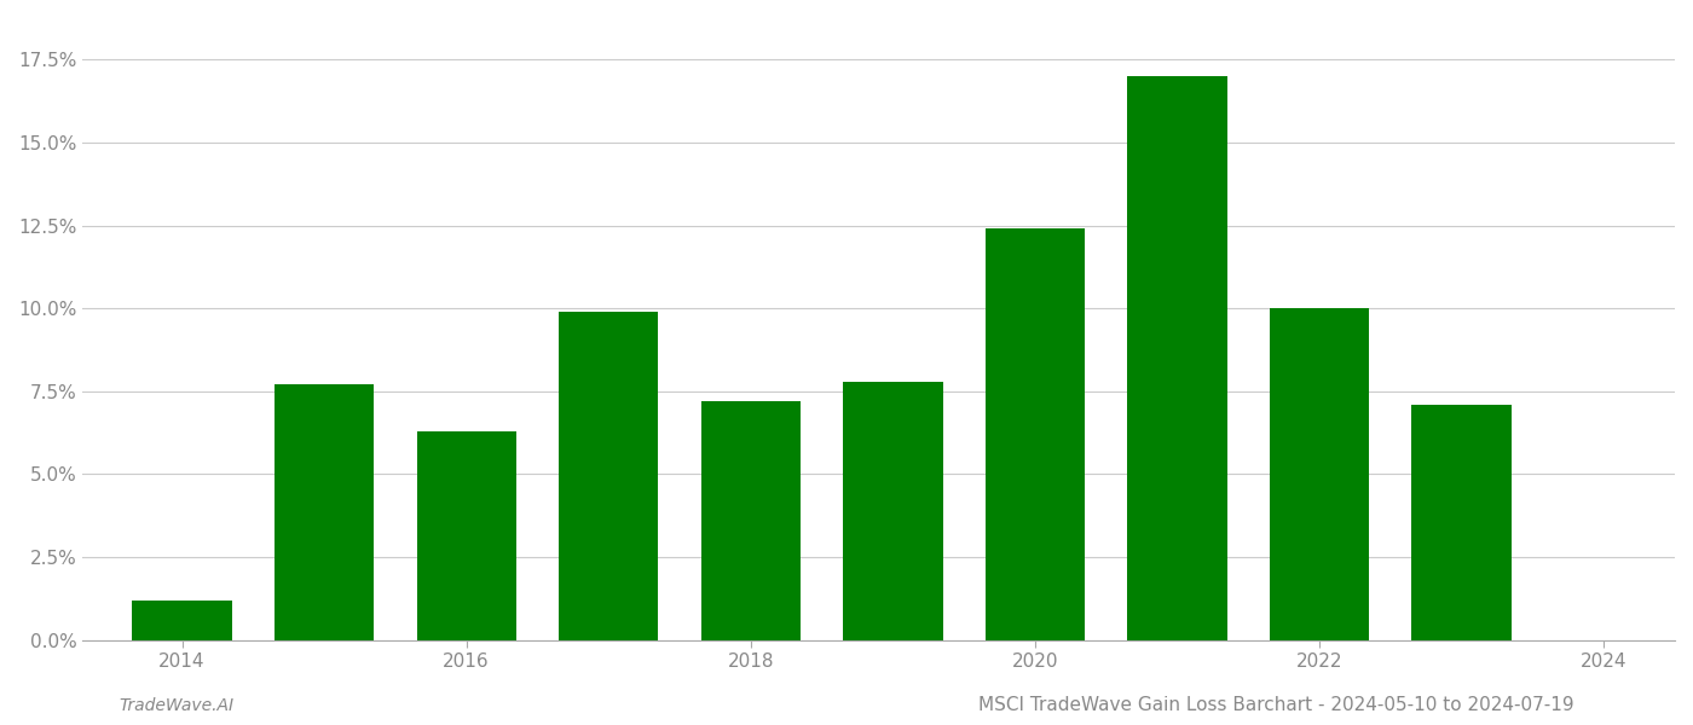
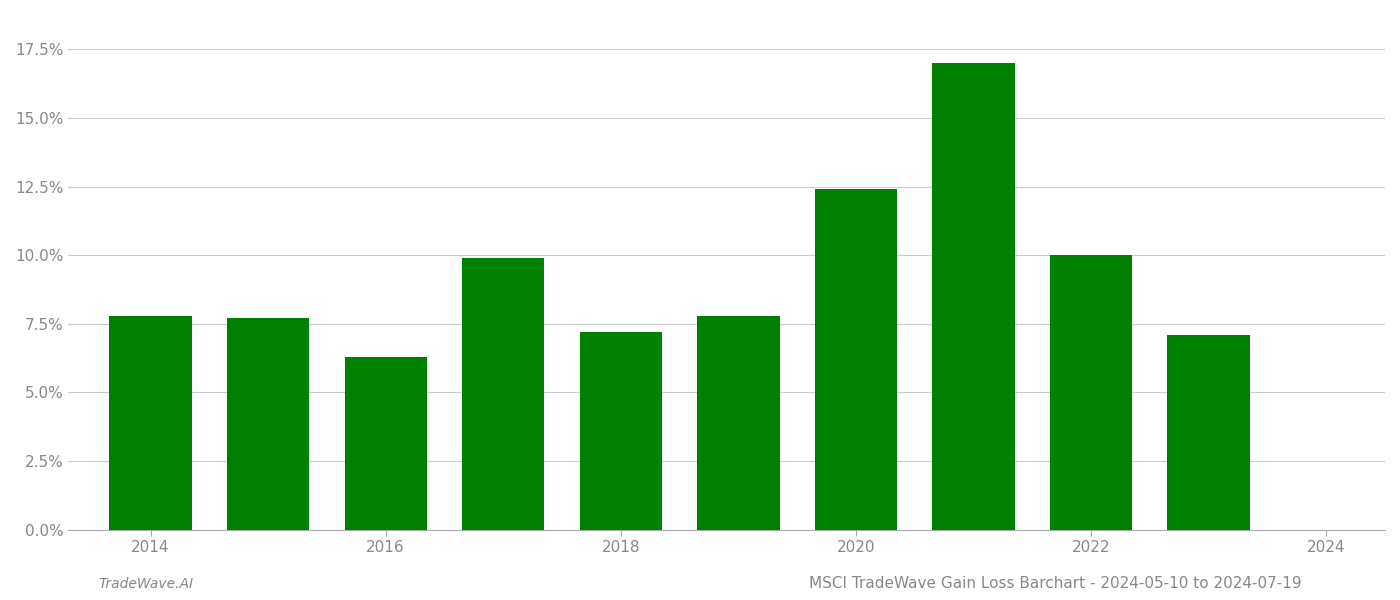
2014: 1.2% -> 7.8%
